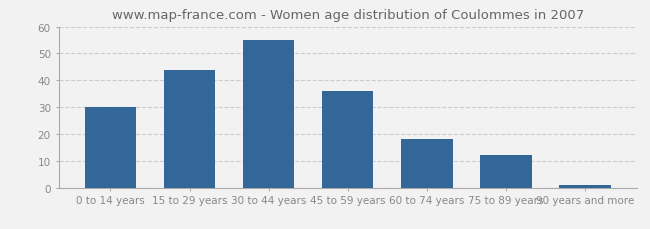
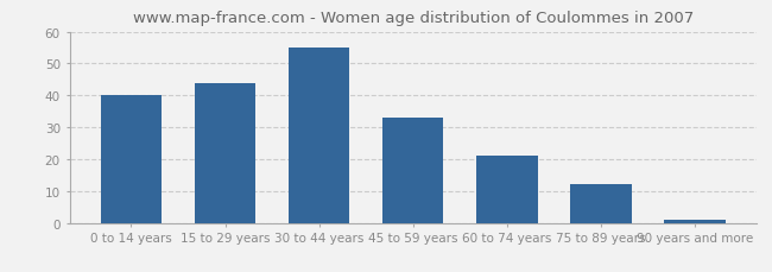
0 to 14 years: 30 -> 40
45 to 59 years: 36 -> 33
60 to 74 years: 18 -> 21
